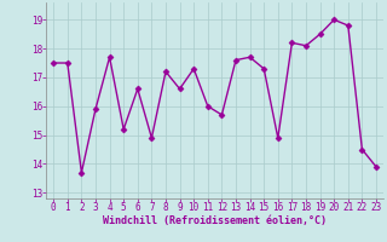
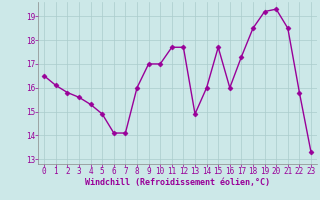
0: 17.5 -> 16.5
1: 17.5 -> 16.1
2: 13.7 -> 15.8
3: 15.9 -> 15.6
4: 17.7 -> 15.3
5: 15.2 -> 14.9
6: 16.6 -> 14.1
7: 14.9 -> 14.1
8: 17.2 -> 16.0
9: 16.6 -> 17.0
10: 17.3 -> 17.0
11: 16.0 -> 17.7
12: 15.7 -> 17.7
13: 17.6 -> 14.9
14: 17.7 -> 16.0
15: 17.3 -> 17.7
16: 14.9 -> 16.0
17: 18.2 -> 17.3
18: 18.1 -> 18.5
19: 18.5 -> 19.2
20: 19.0 -> 19.3
21: 18.8 -> 18.5
22: 14.5 -> 15.8
23: 13.9 -> 13.3
